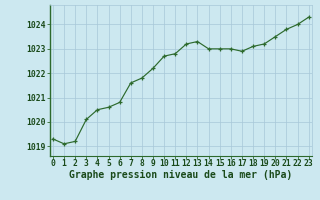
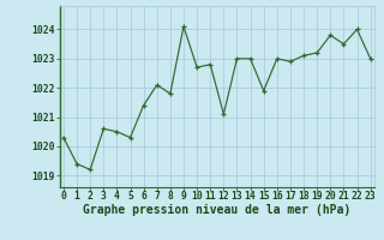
0: 1019.3 -> 1020.3
1: 1019.1 -> 1019.4
3: 1020.1 -> 1020.6
5: 1020.6 -> 1020.3
6: 1020.8 -> 1021.4
7: 1021.6 -> 1022.1
9: 1022.2 -> 1024.1
12: 1023.2 -> 1021.1
13: 1023.3 -> 1023.0
15: 1023.0 -> 1021.9
20: 1023.5 -> 1023.8
21: 1023.8 -> 1023.5
23: 1024.3 -> 1023.0
